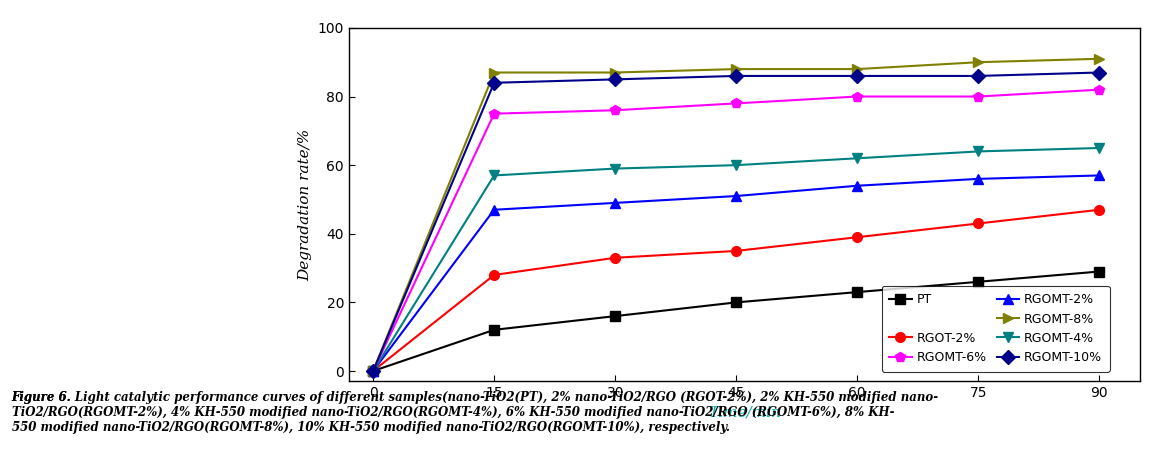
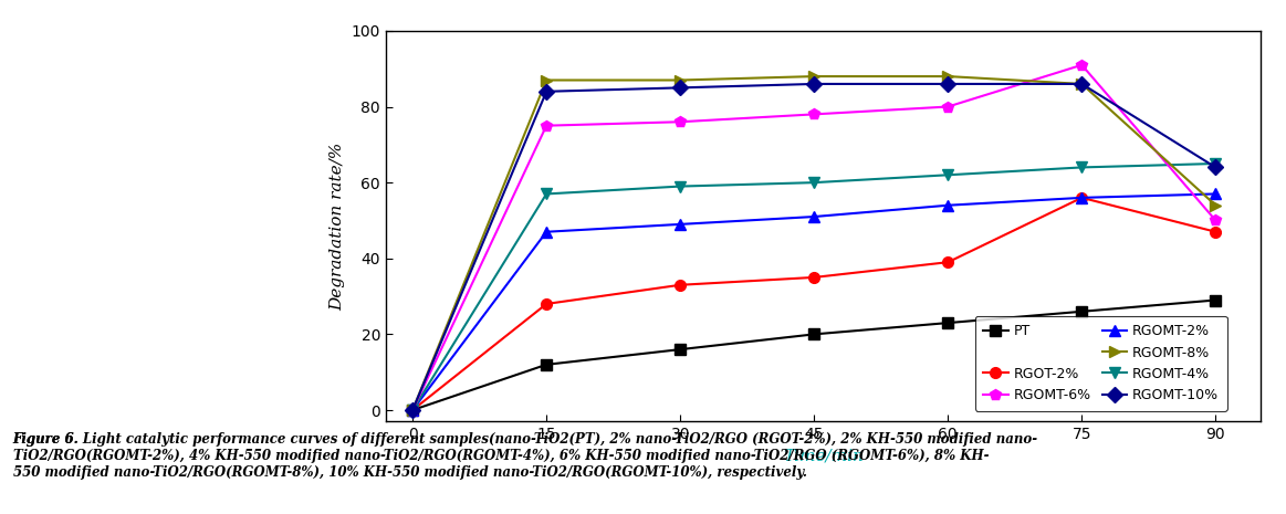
RGOT-2%/75: 43 -> 56
RGOMT-6%/75: 80 -> 91
RGOMT-8%/75: 90 -> 86
RGOMT-6%/90: 82 -> 50
RGOMT-8%/90: 91 -> 54
RGOMT-10%/90: 87 -> 64
